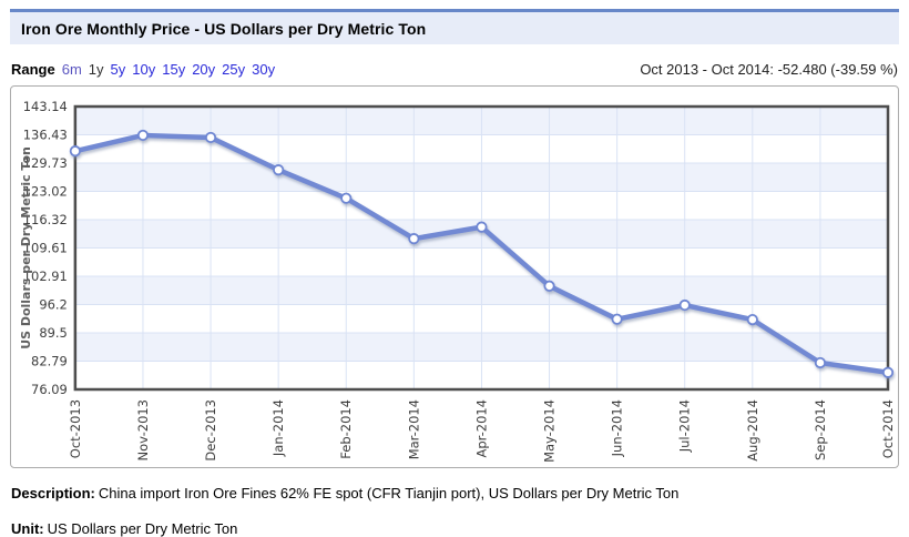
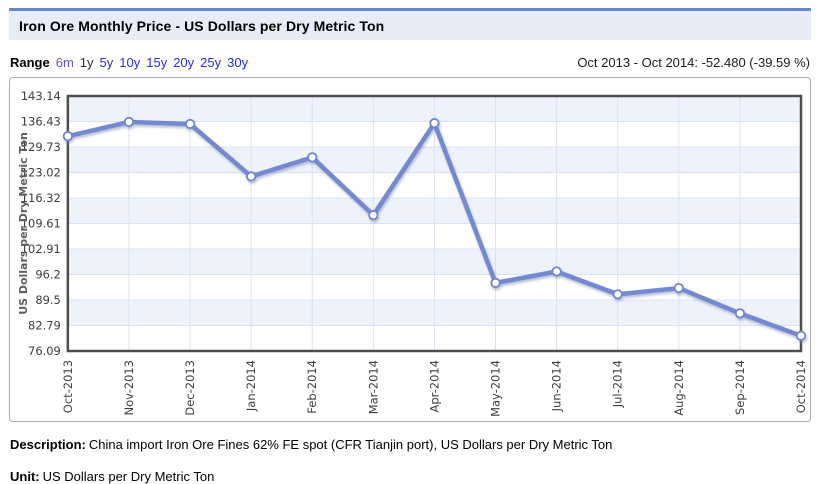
Jan-2014: 128 -> 122
Feb-2014: 121 -> 127
Apr-2014: 115 -> 136
May-2014: 101 -> 94
Jun-2014: 93 -> 97
Jul-2014: 96 -> 91
Sep-2014: 82 -> 86
